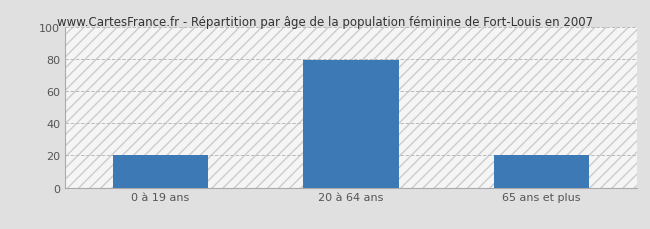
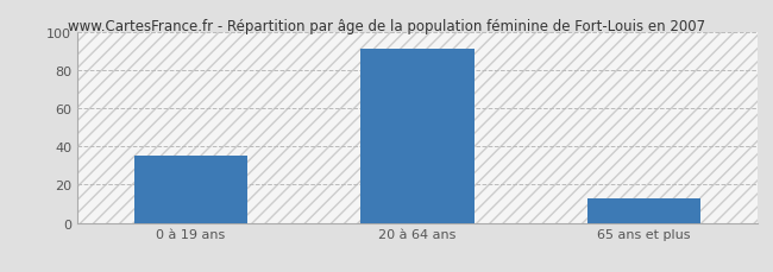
0 à 19 ans: 20 -> 35
20 à 64 ans: 79 -> 91
65 ans et plus: 20 -> 13
